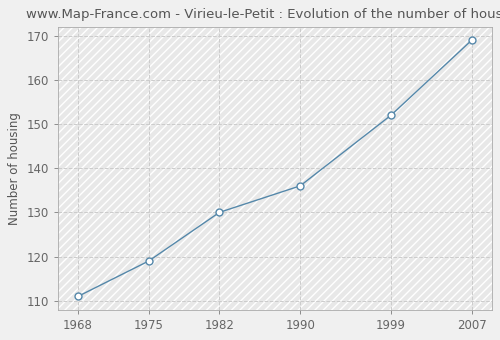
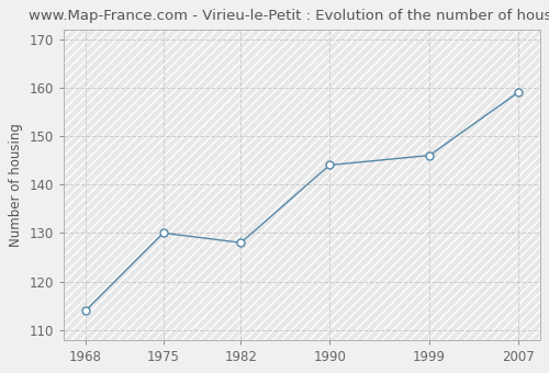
1968: 111 -> 114
1975: 119 -> 130
1982: 130 -> 128
1990: 136 -> 144
1999: 152 -> 146
2007: 169 -> 159
